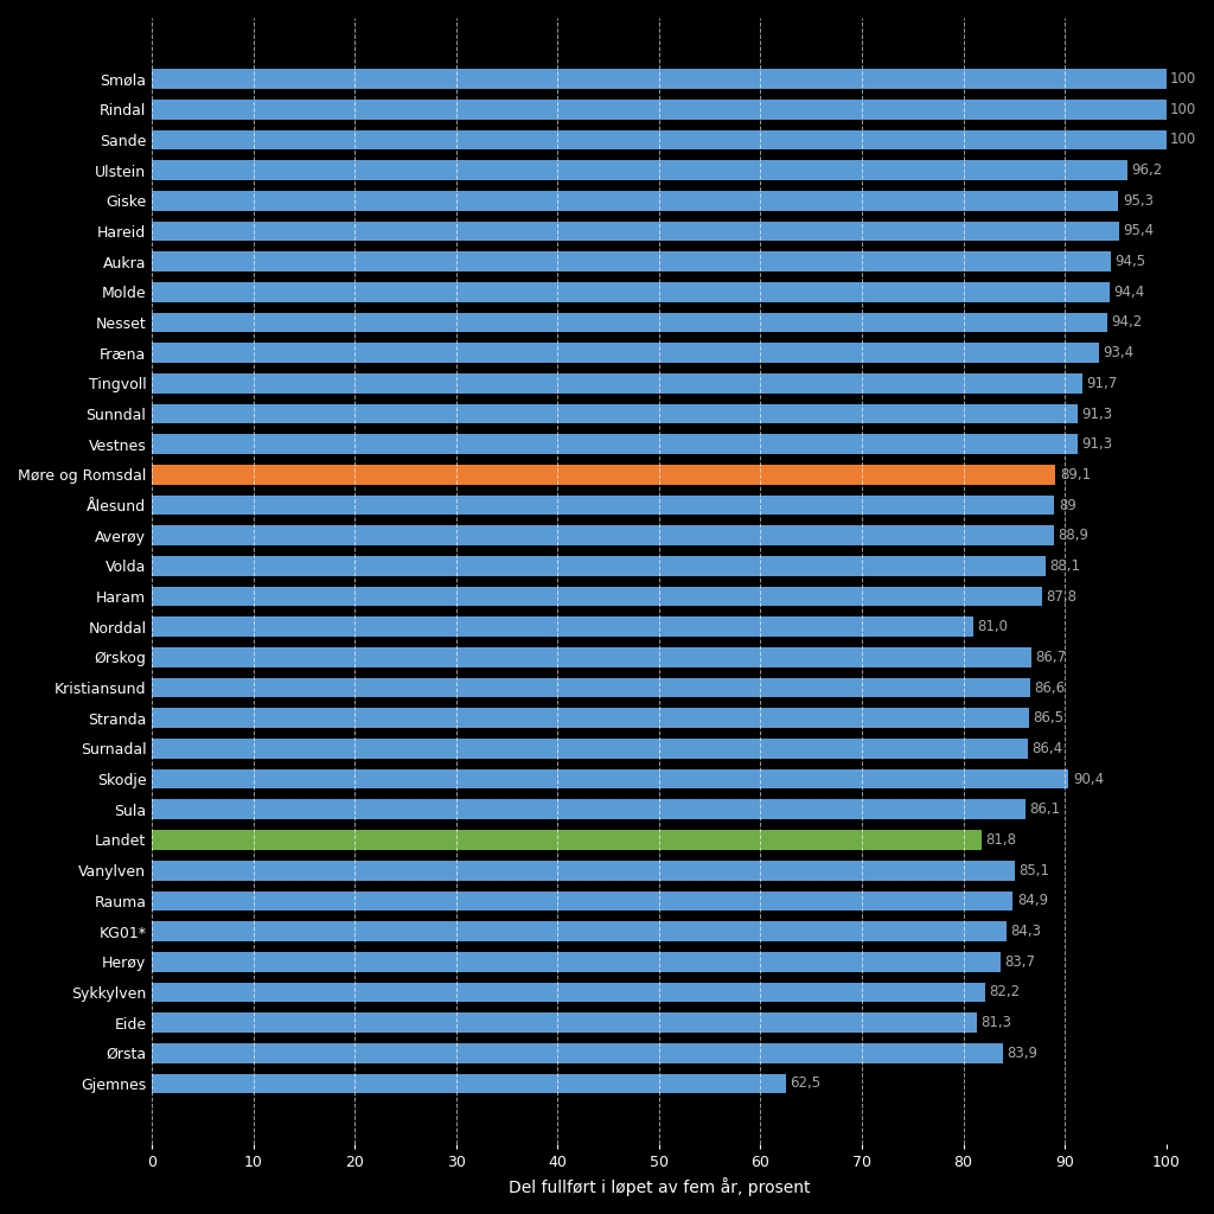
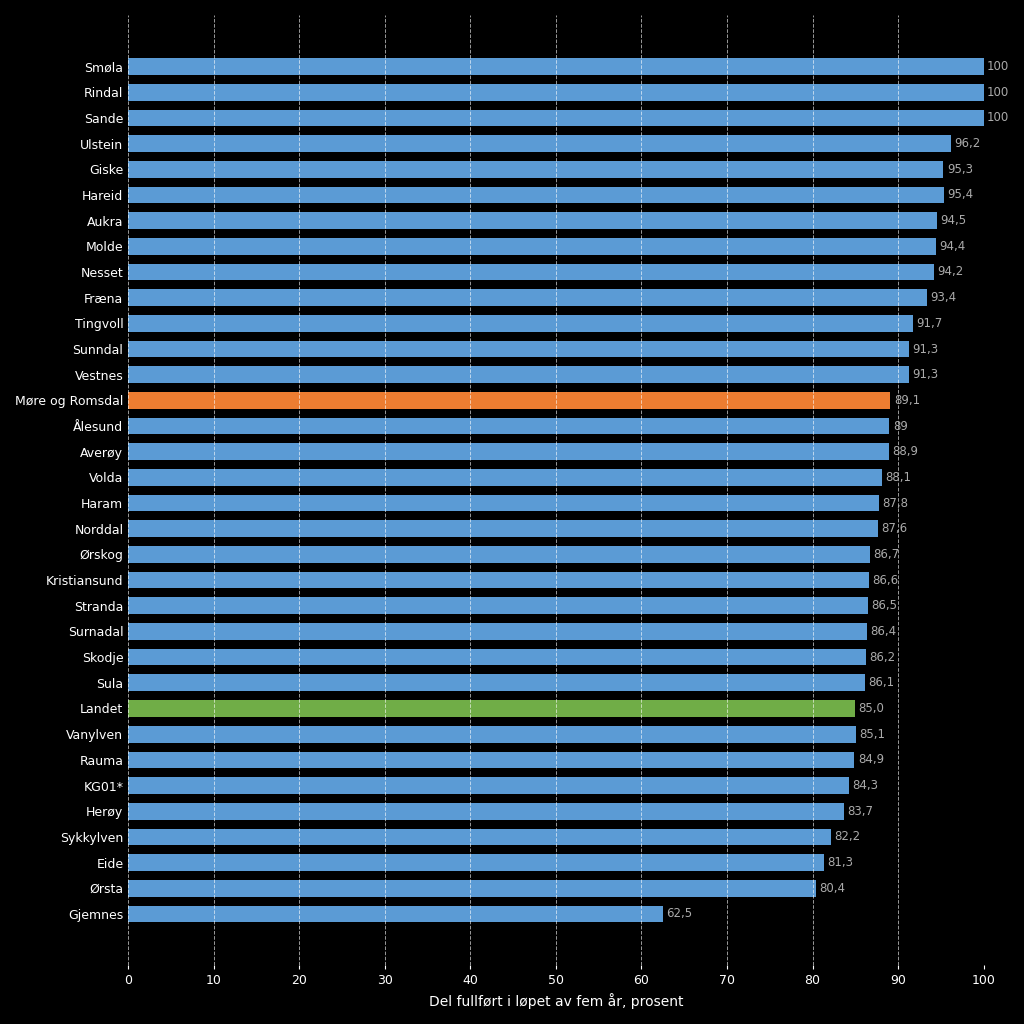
Norddal: 81,0 -> 87,6
Skodje: 90,4 -> 86,2
Landet: 81,8 -> 85,0
Ørsta: 83,9 -> 80,4
